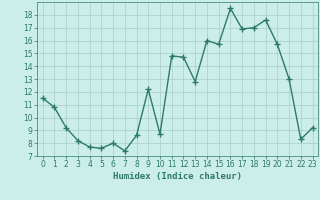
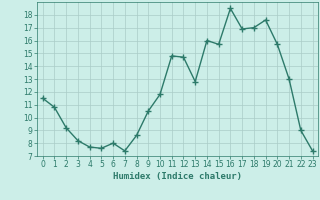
9: 12.2 -> 10.5
10: 8.7 -> 11.8
22: 8.3 -> 9.0
23: 9.2 -> 7.4
